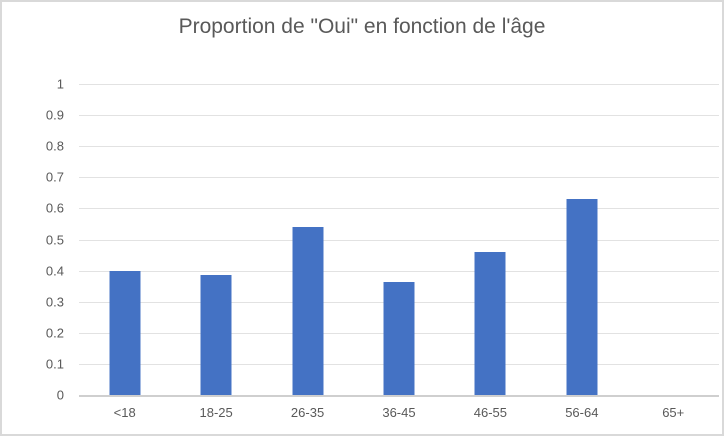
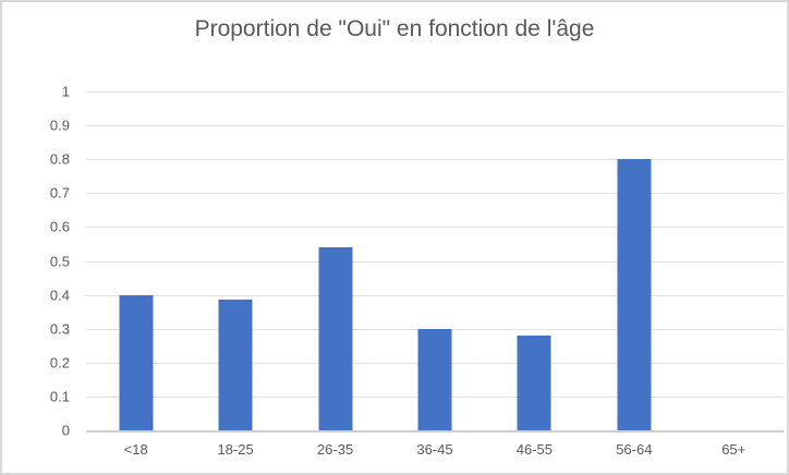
36-45: 0.36 -> 0.30
46-55: 0.46 -> 0.28
56-64: 0.63 -> 0.80
